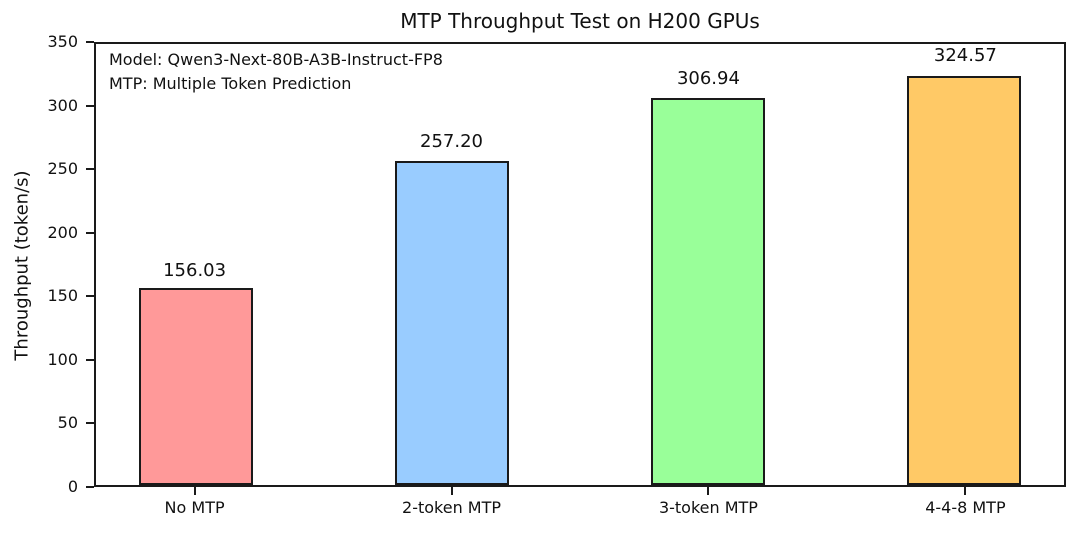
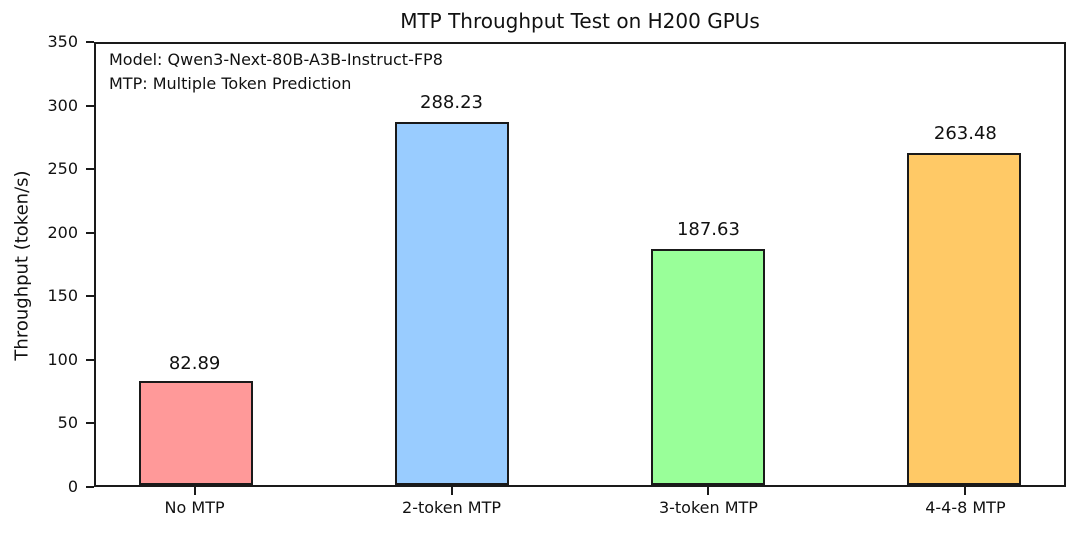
No MTP: 156.03 -> 82.89
2-token MTP: 257.20 -> 288.23
3-token MTP: 306.94 -> 187.63
4-4-8 MTP: 324.57 -> 263.48
